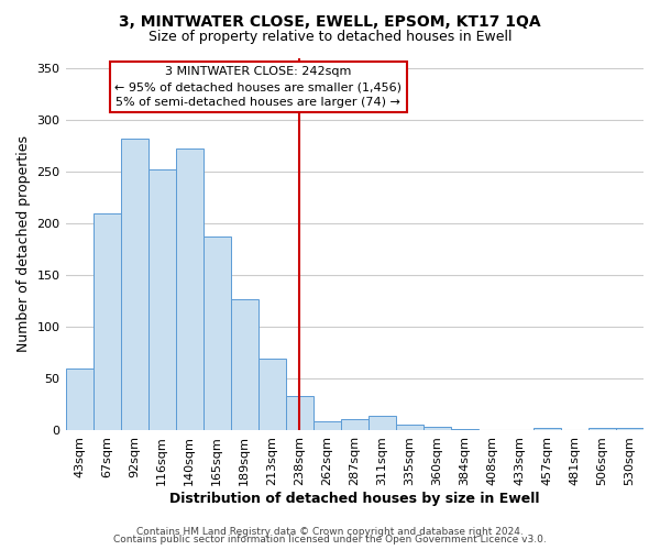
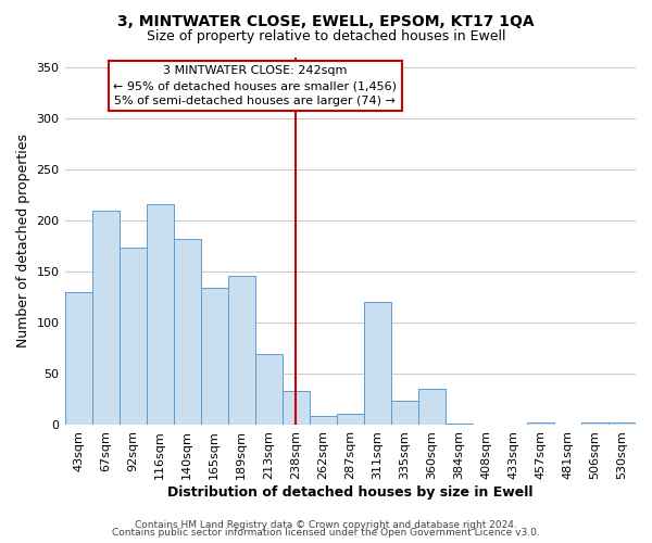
43sqm: 60 -> 130
92sqm: 282 -> 174
116sqm: 252 -> 216
140sqm: 272 -> 182
165sqm: 187 -> 134
189sqm: 127 -> 146
311sqm: 14 -> 120
335sqm: 6 -> 24
360sqm: 4 -> 36
